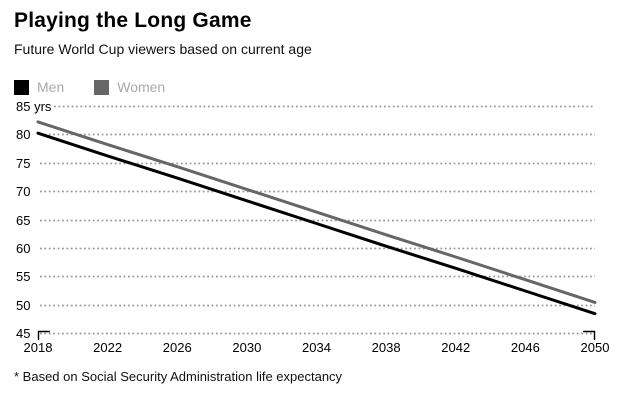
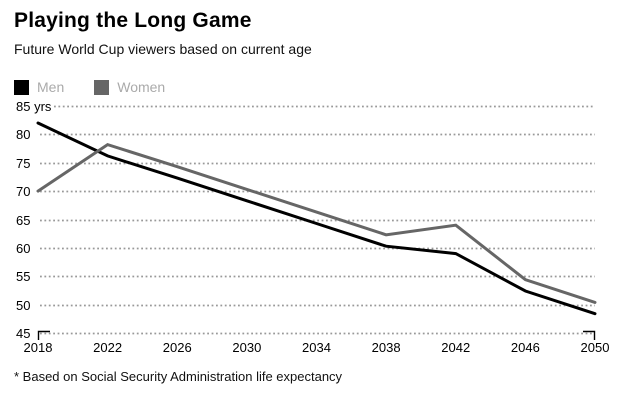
Men/2018: 80 -> 82
Women/2018: 82 -> 70
Men/2042: 56 -> 59
Women/2042: 58 -> 64
